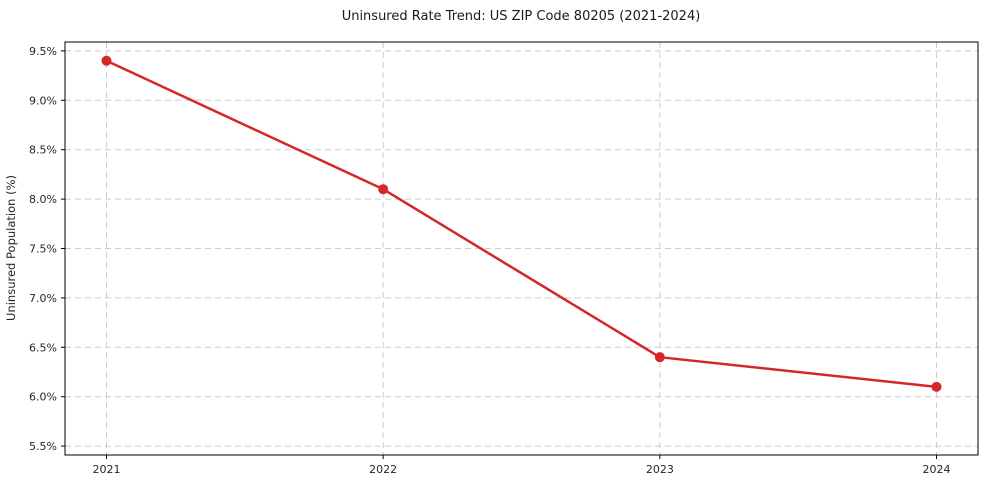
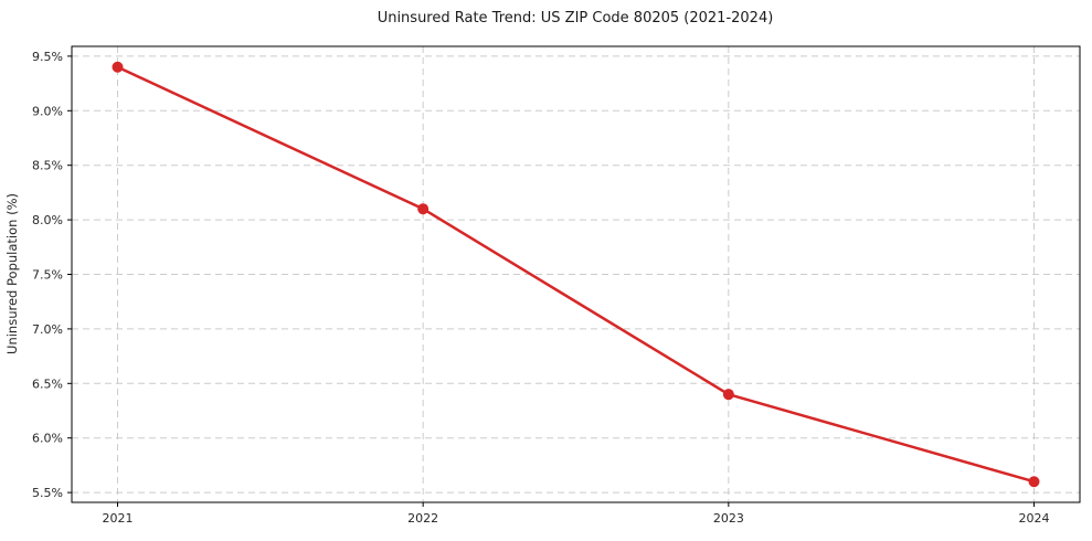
2024: 6.1% -> 5.6%
